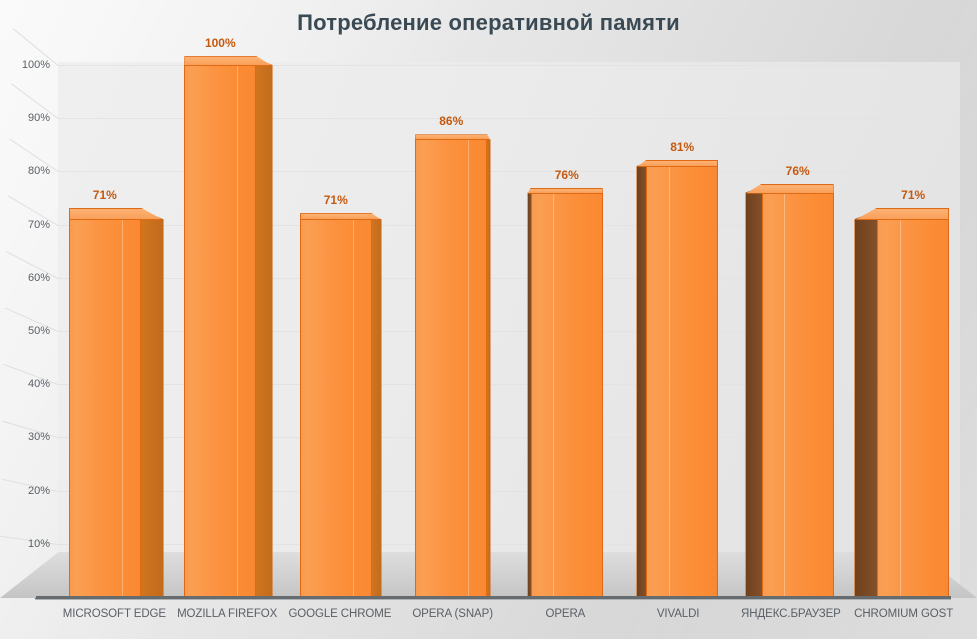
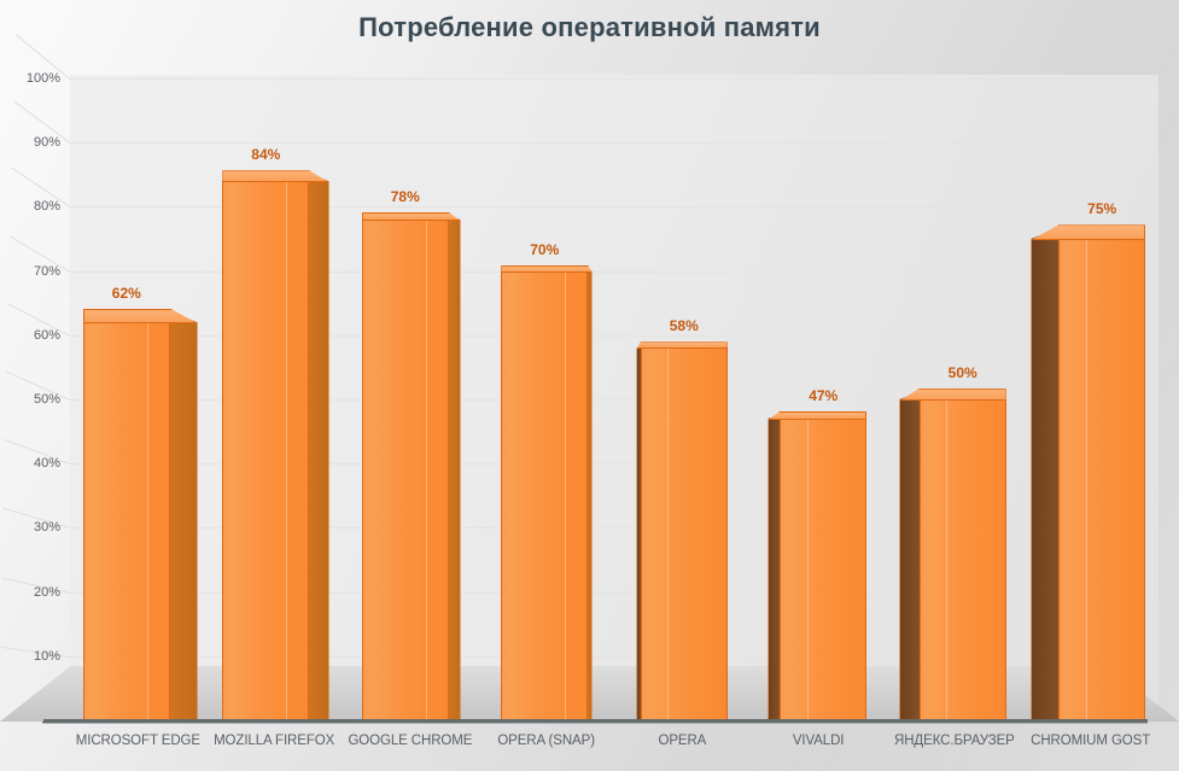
MICROSOFT EDGE: 71% -> 62%
MOZILLA FIREFOX: 100% -> 84%
GOOGLE CHROME: 71% -> 78%
OPERA (SNAP): 86% -> 70%
OPERA: 76% -> 58%
VIVALDI: 81% -> 47%
ЯНДЕКС.БРАУЗЕР: 76% -> 50%
CHROMIUM GOST: 71% -> 75%
